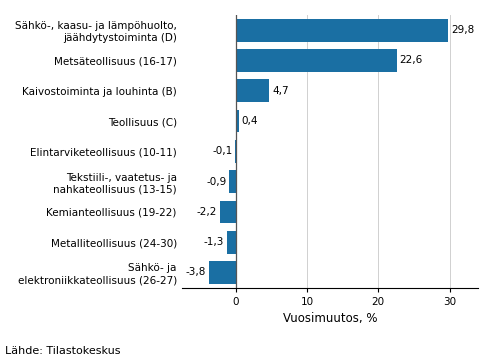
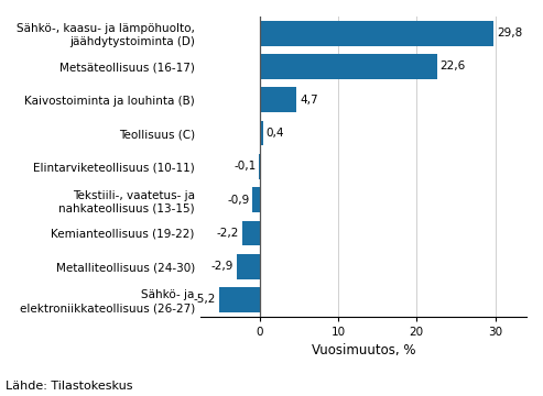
Metalliteollisuus (24-30): -1,3 -> -2,9
Sähkö- ja elektroniikkateollisuus (26-27): -3,8 -> -5,2
